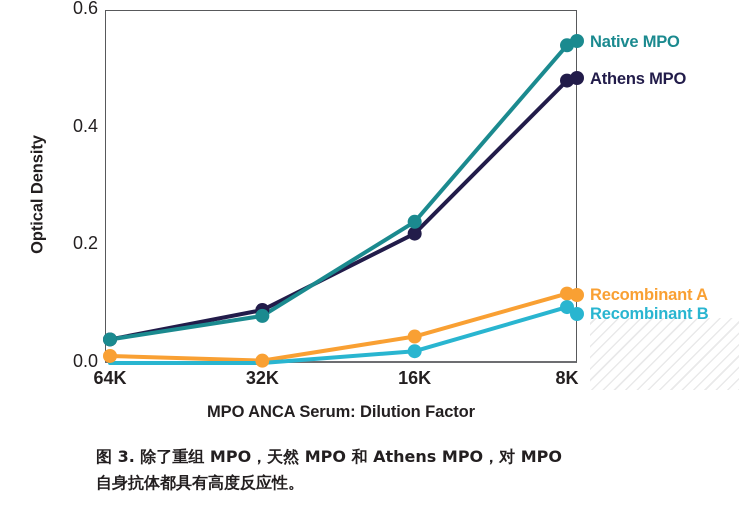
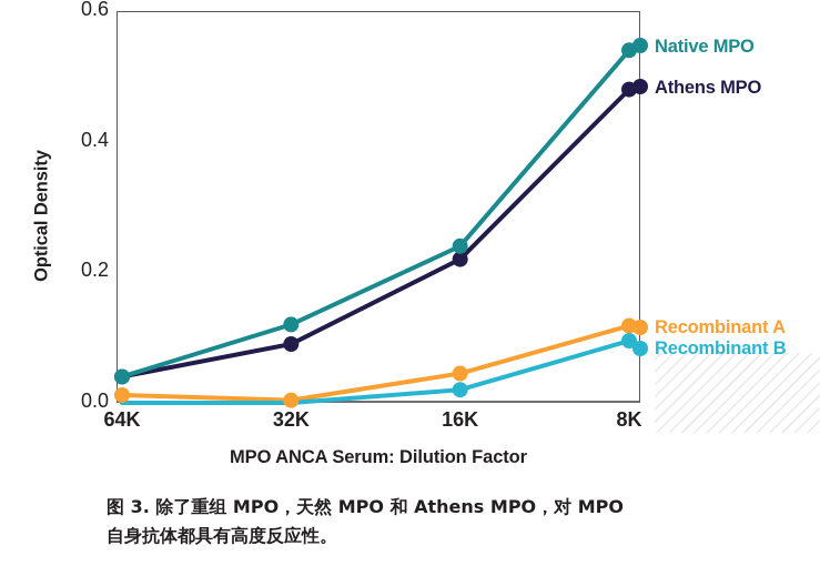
Native MPO/32K: 0.08 -> 0.12
